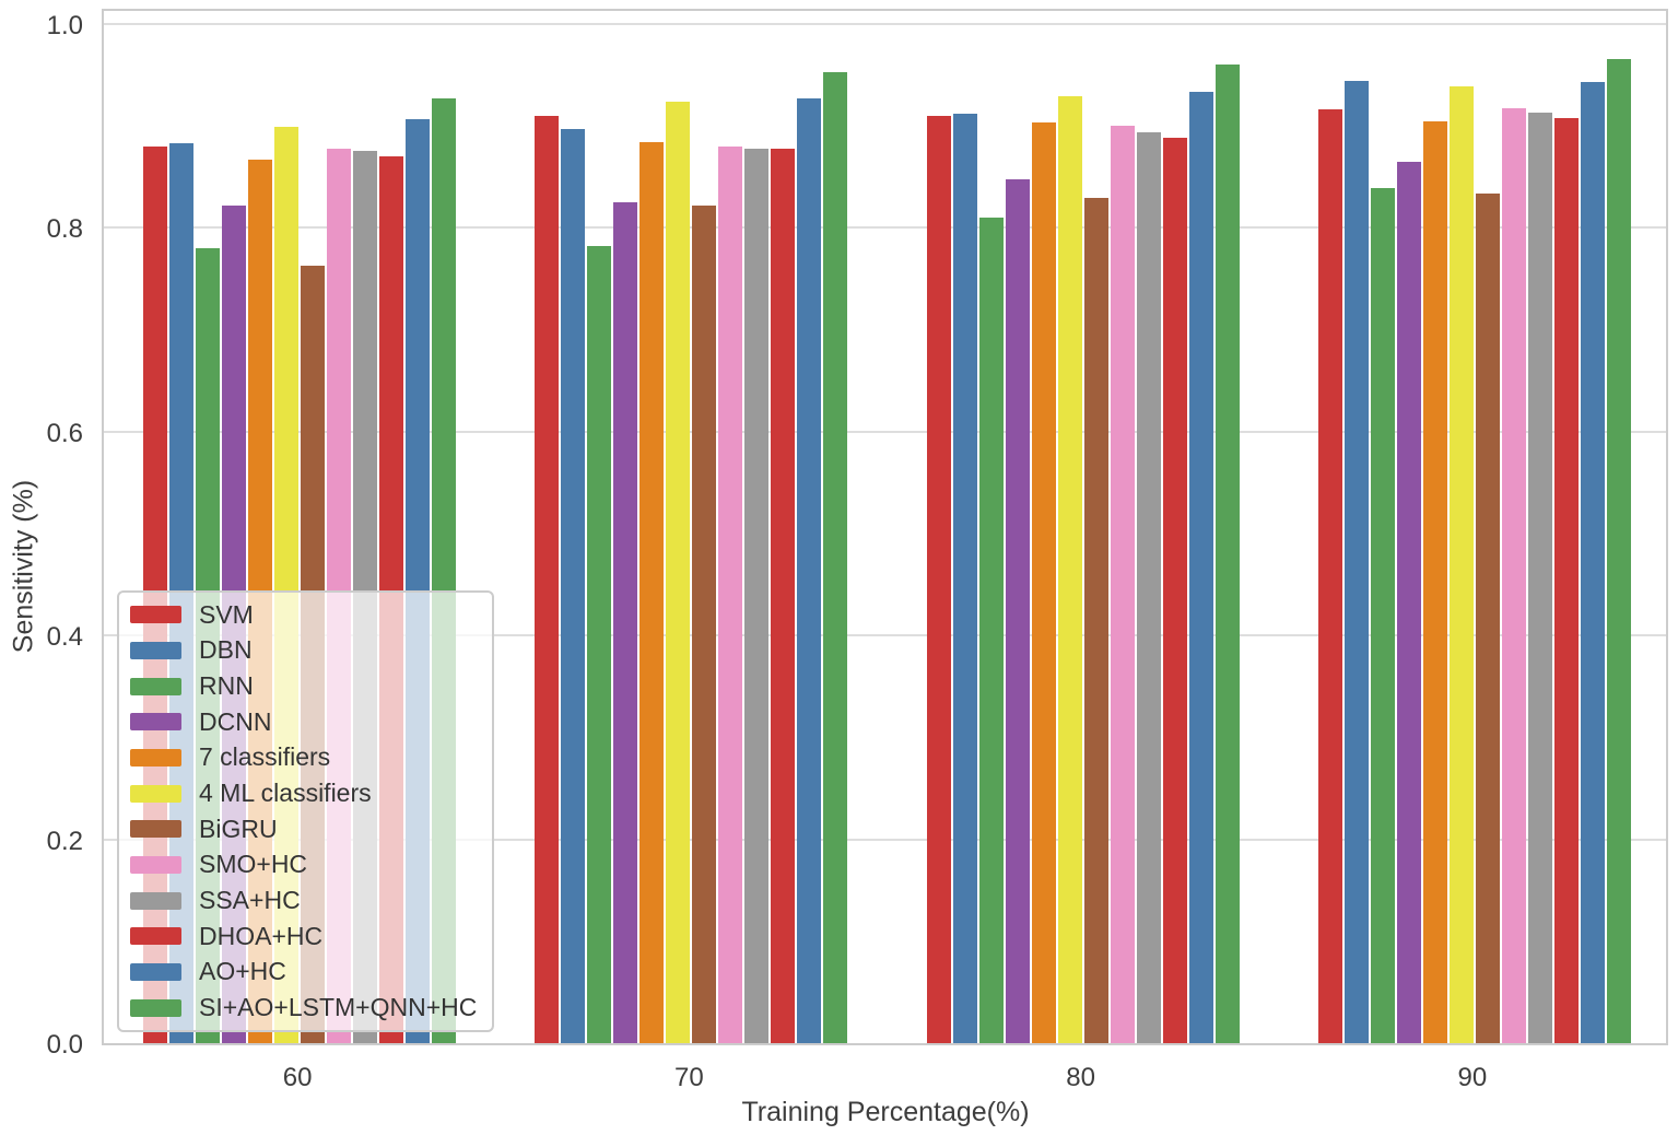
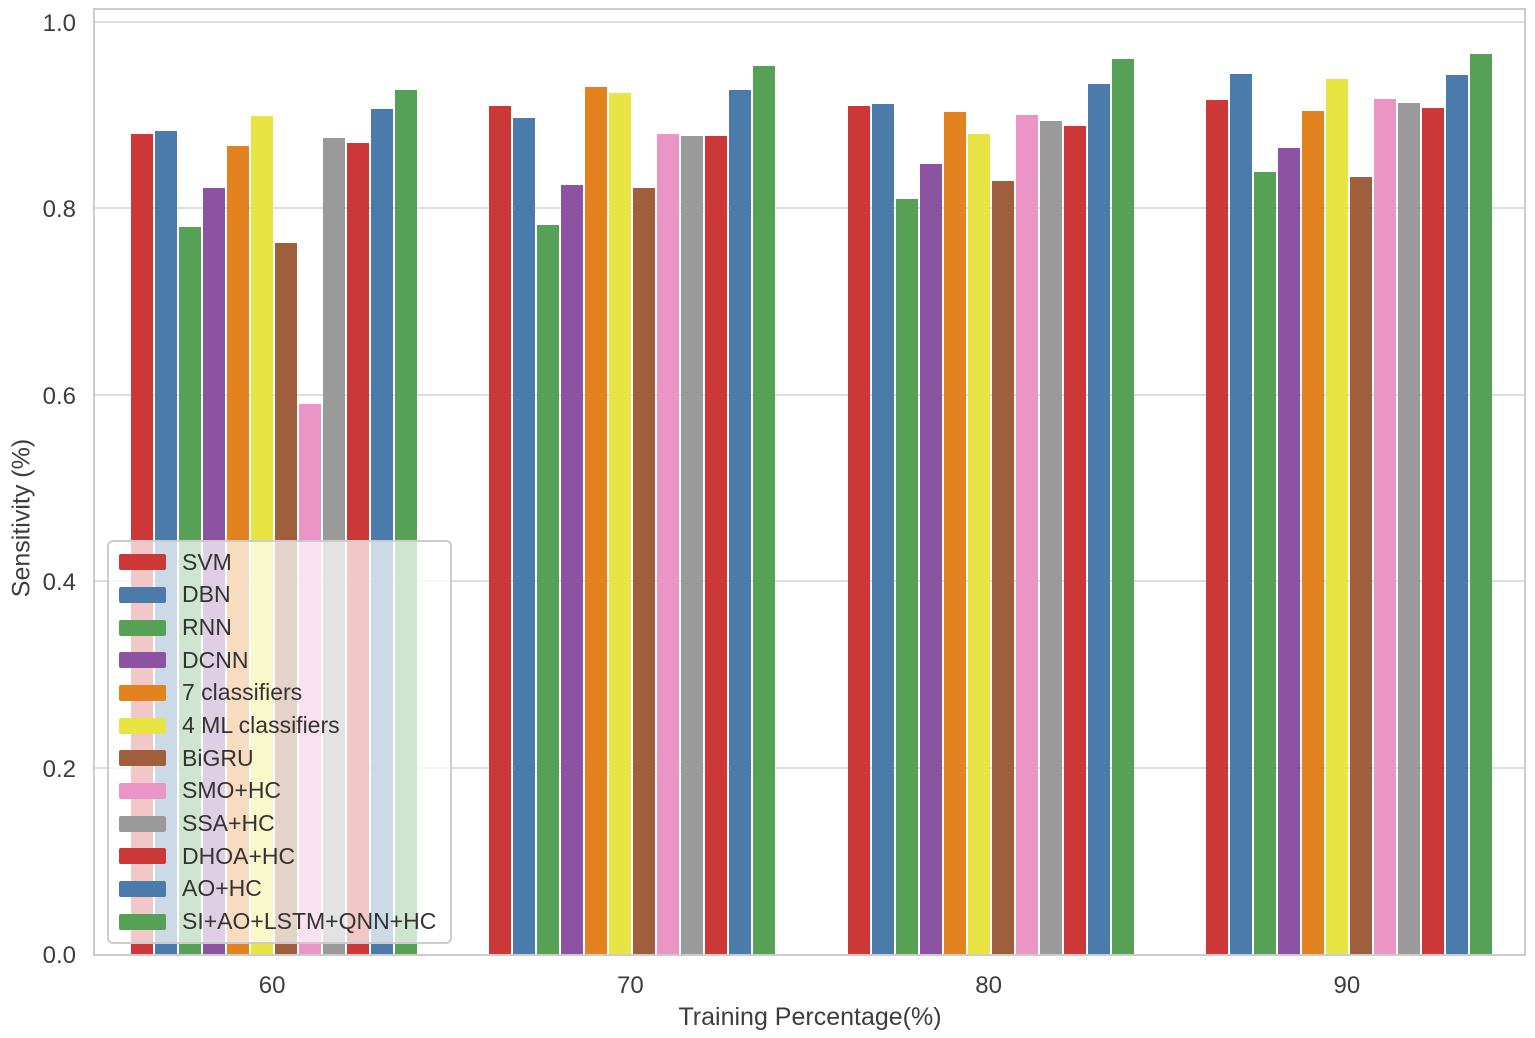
SMO+HC/60: 0.88 -> 0.59
7 classifiers/70: 0.88 -> 0.93
4 ML classifiers/80: 0.93 -> 0.88
